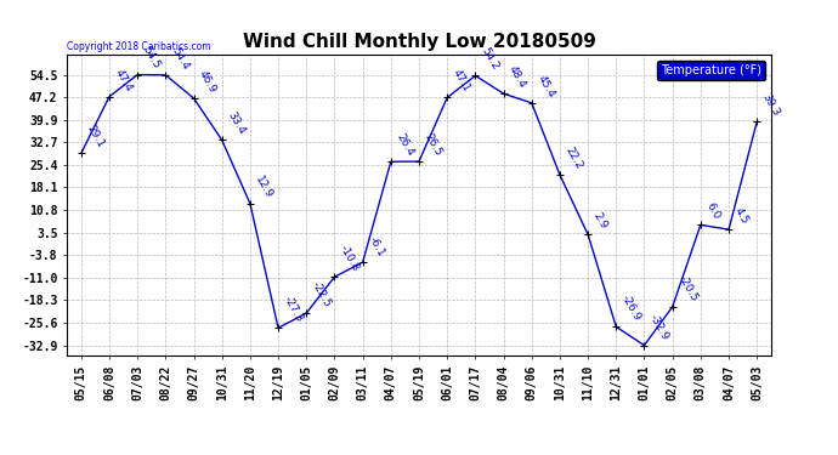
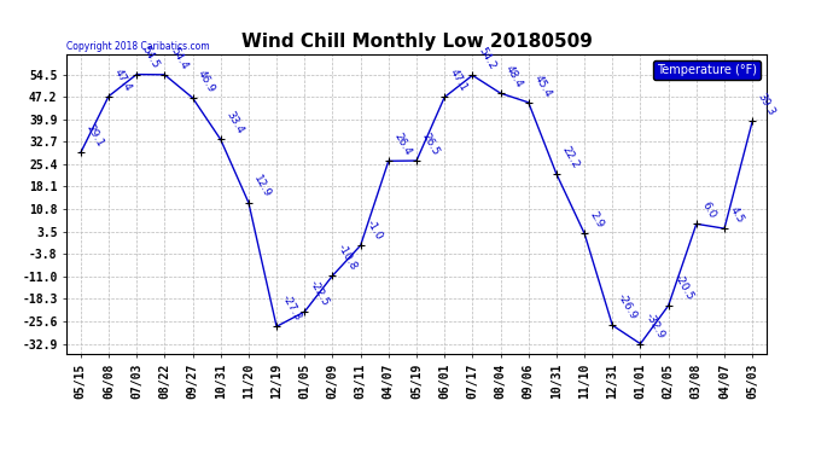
03/11: -6.1 -> -1.0
